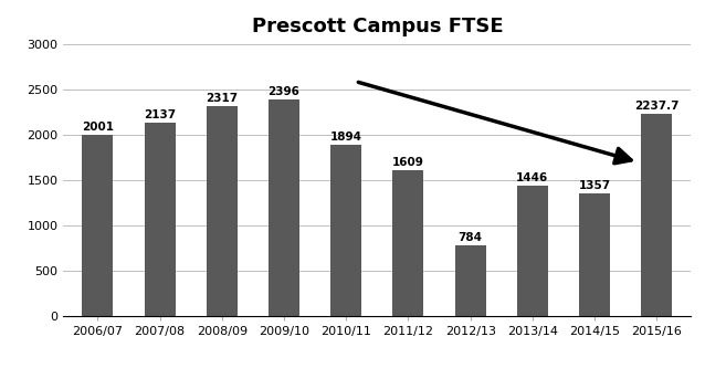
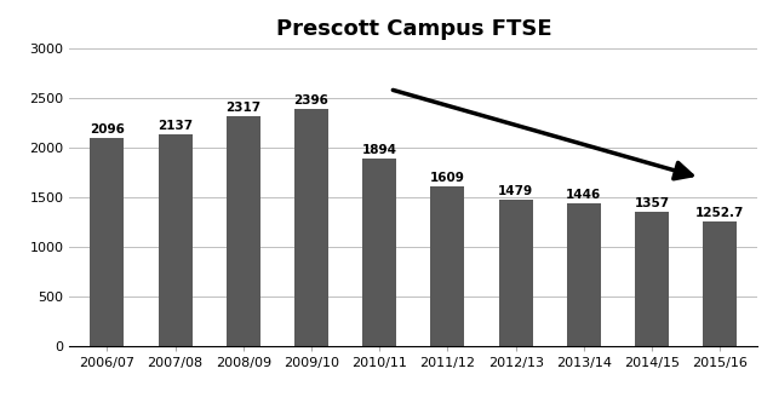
2006/07: 2001 -> 2096
2012/13: 784 -> 1479
2015/16: 2237.7 -> 1252.7
